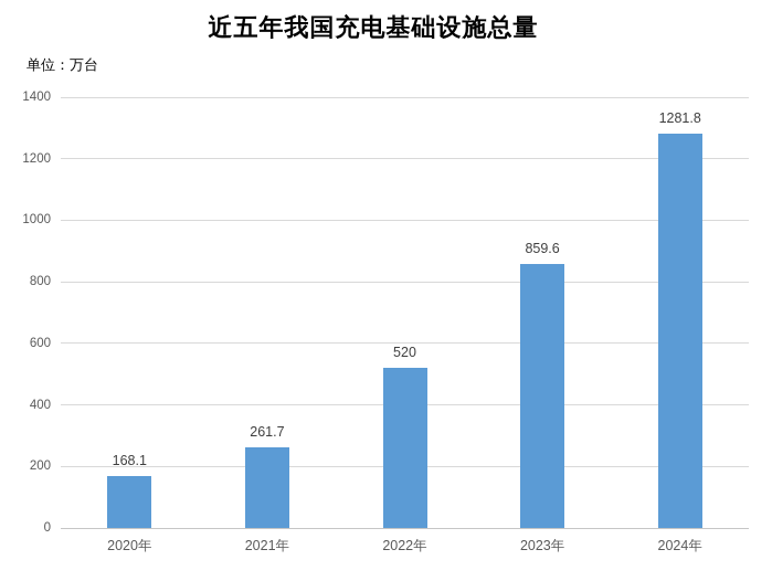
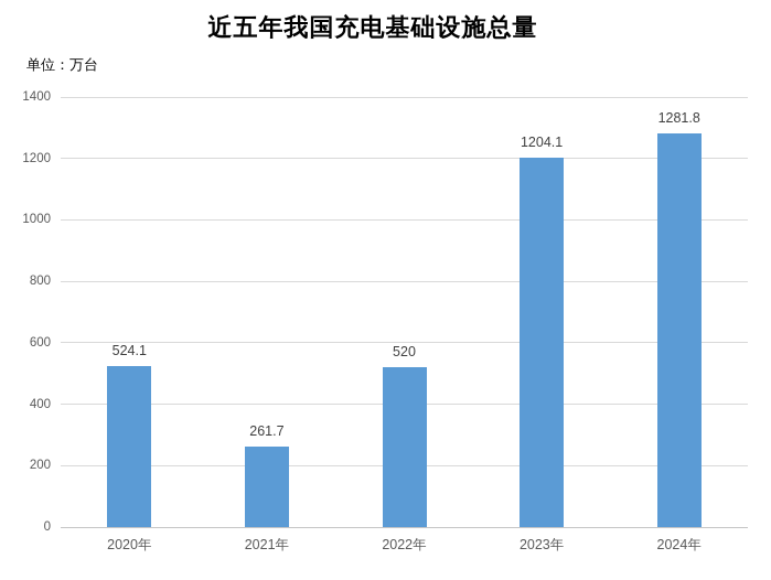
2020年: 168.1 -> 524.1
2023年: 859.6 -> 1204.1
